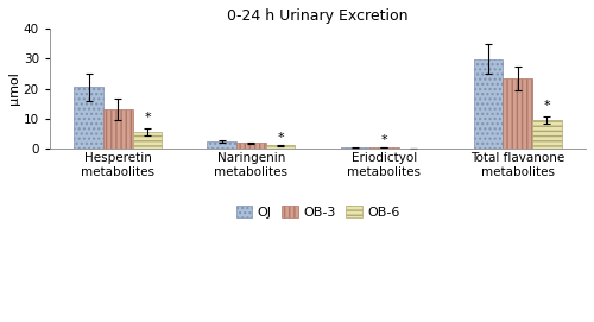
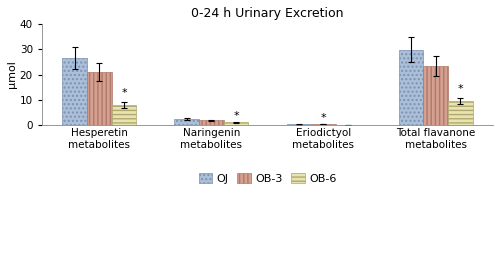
OJ/Hesperetin metabolites: 20.5 -> 26.5
OB-3/Hesperetin metabolites: 13.0 -> 21.0
OB-6/Hesperetin metabolites: 5.5 -> 8.0
